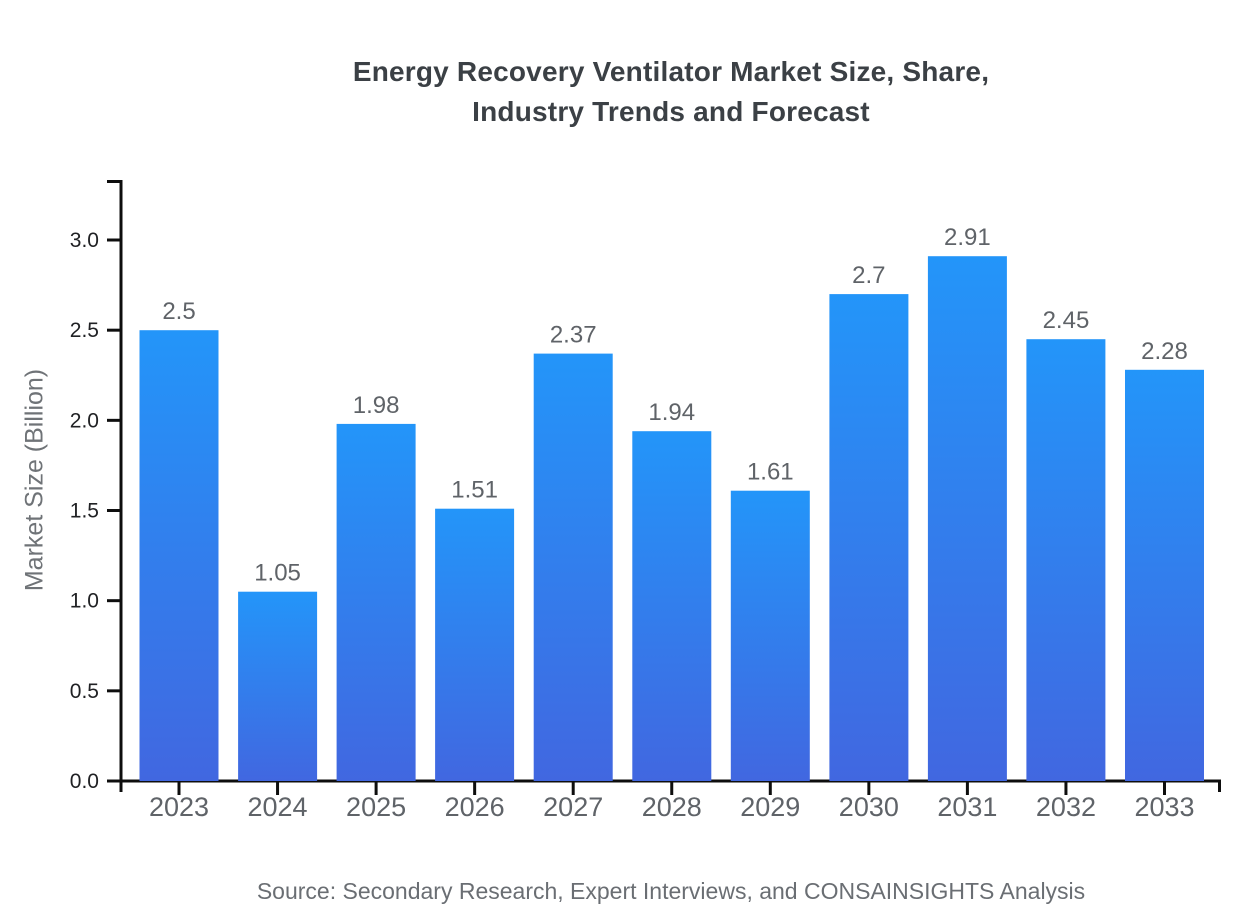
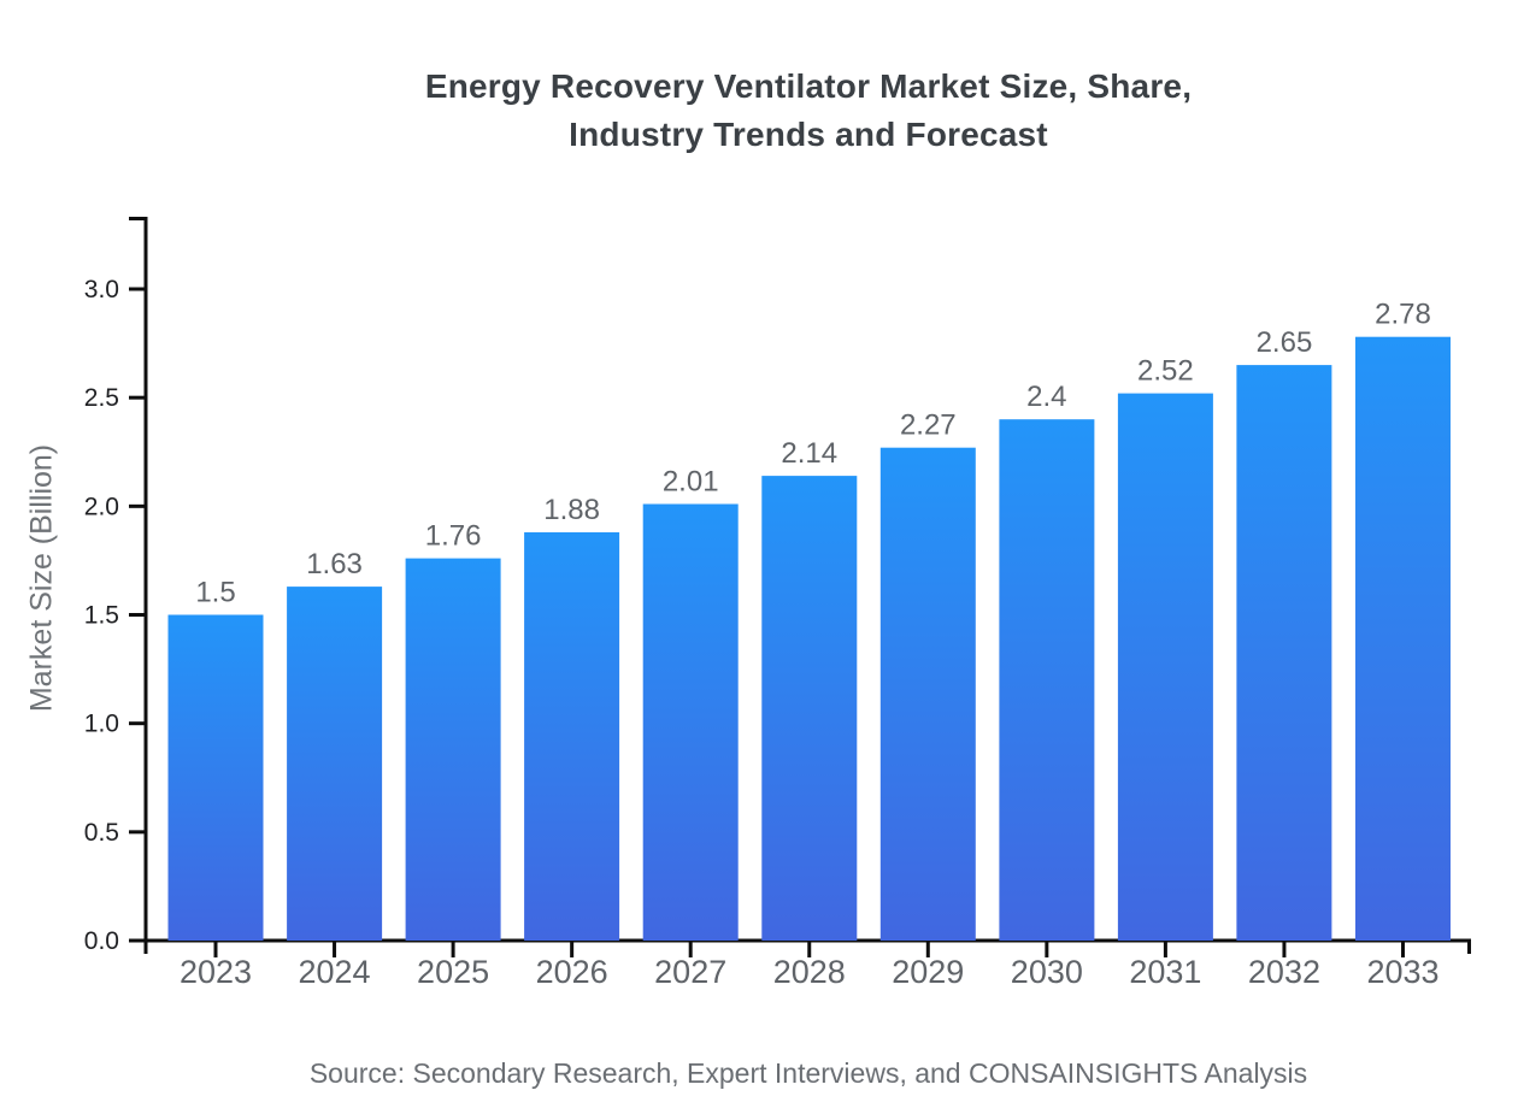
2023: 2.5 -> 1.5
2024: 1.05 -> 1.63
2025: 1.98 -> 1.76
2026: 1.51 -> 1.88
2027: 2.37 -> 2.01
2028: 1.94 -> 2.14
2029: 1.61 -> 2.27
2030: 2.7 -> 2.4
2031: 2.91 -> 2.52
2032: 2.45 -> 2.65
2033: 2.28 -> 2.78
